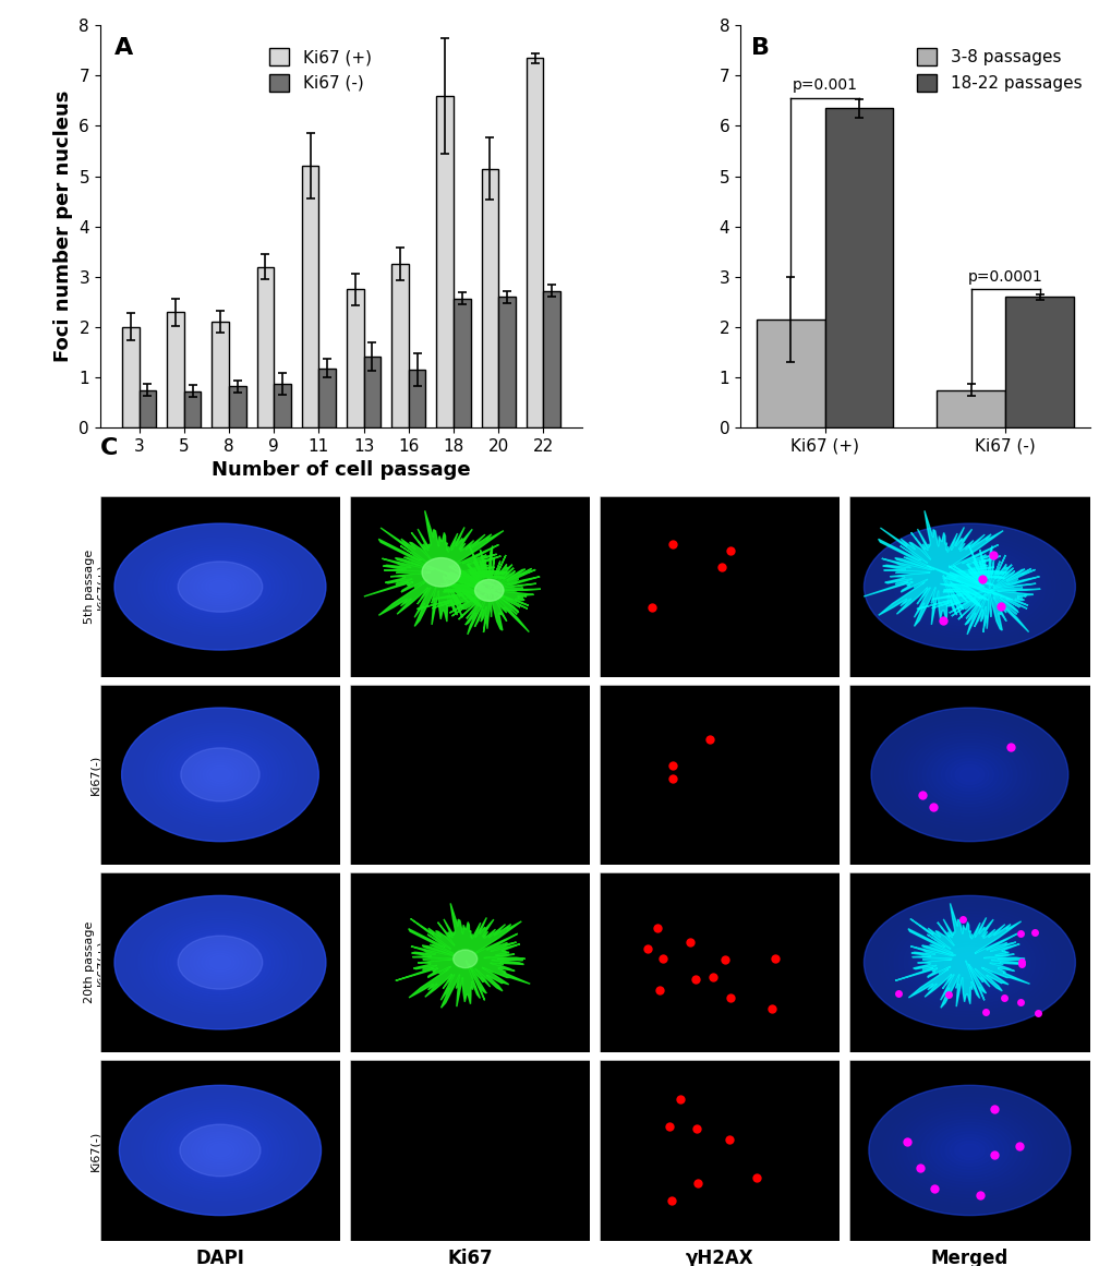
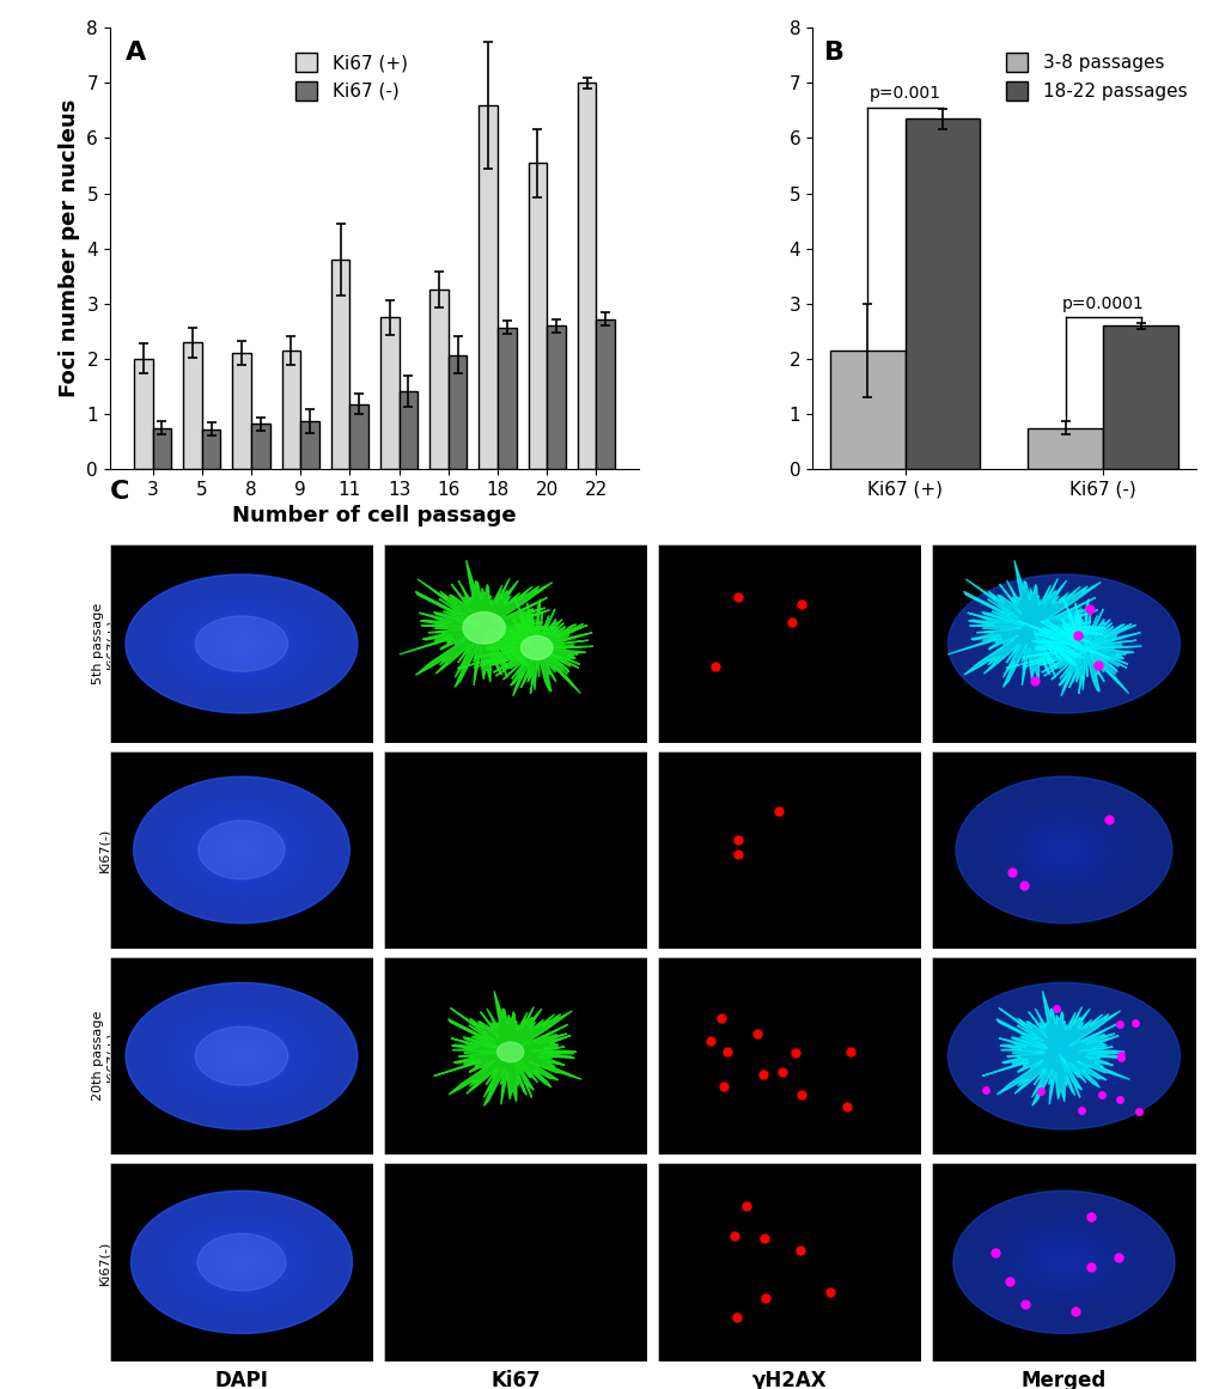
Ki67 (+)/9: 3.20 -> 2.15
Ki67 (+)/11: 5.20 -> 3.80
Ki67 (-)/16: 1.15 -> 2.07
Ki67 (+)/20: 5.15 -> 5.55
Ki67 (+)/22: 7.35 -> 7.00
